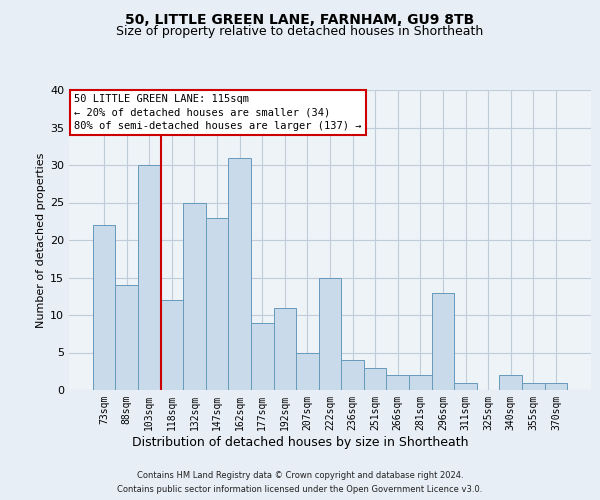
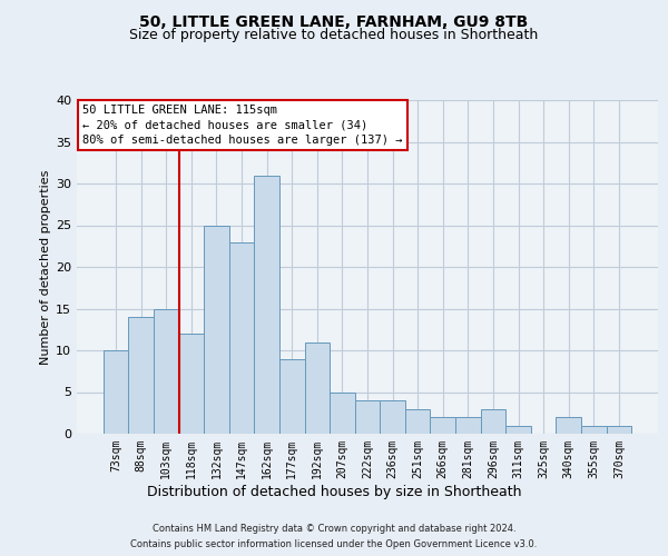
73sqm: 22 -> 10
103sqm: 30 -> 15
222sqm: 15 -> 4
296sqm: 13 -> 3
